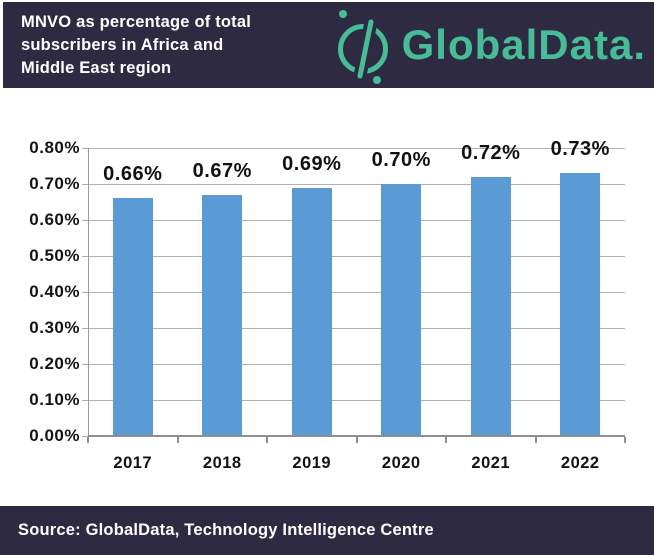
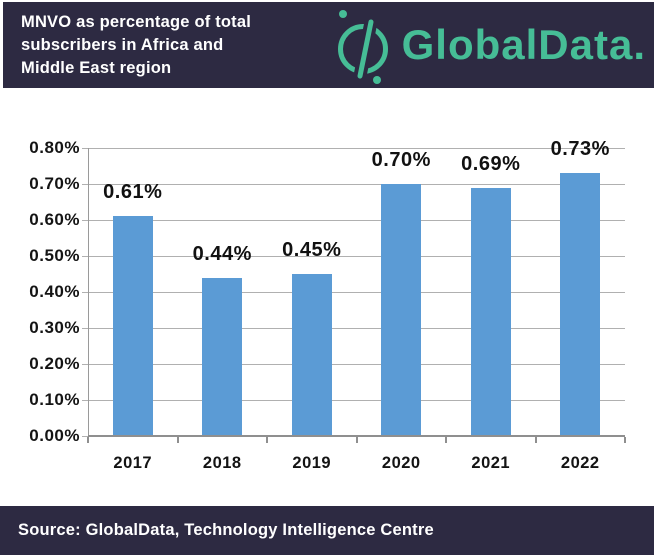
2017: 0.66% -> 0.61%
2018: 0.67% -> 0.44%
2019: 0.69% -> 0.45%
2021: 0.72% -> 0.69%
